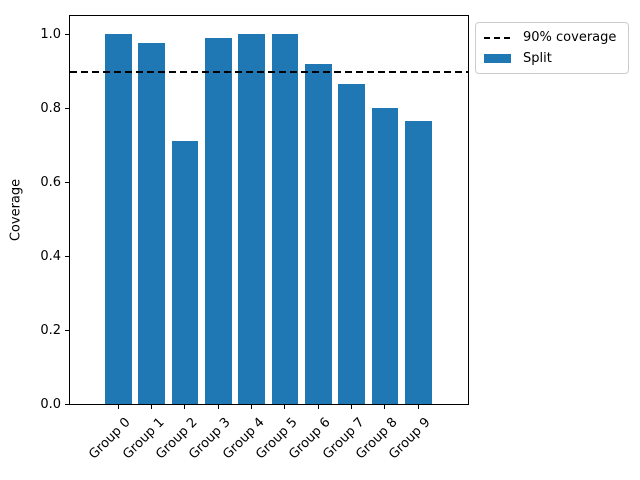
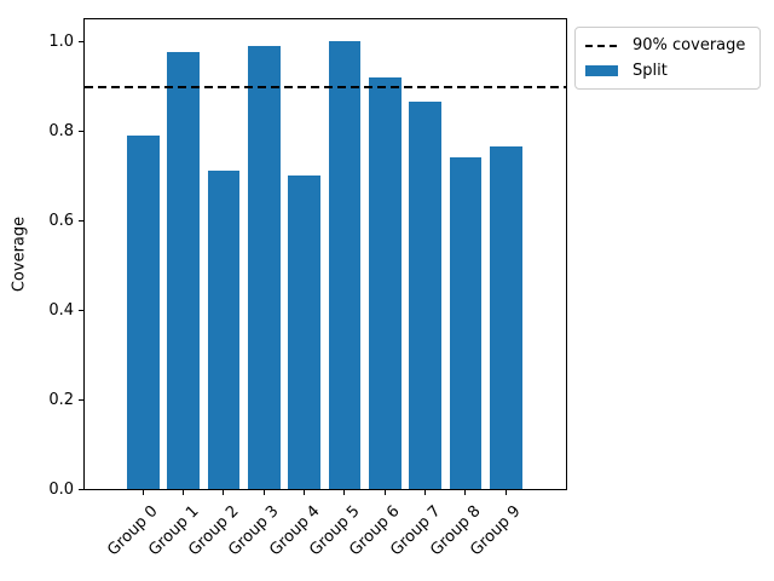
Group 0: 1.00 -> 0.79
Group 4: 1.00 -> 0.70
Group 8: 0.80 -> 0.74
